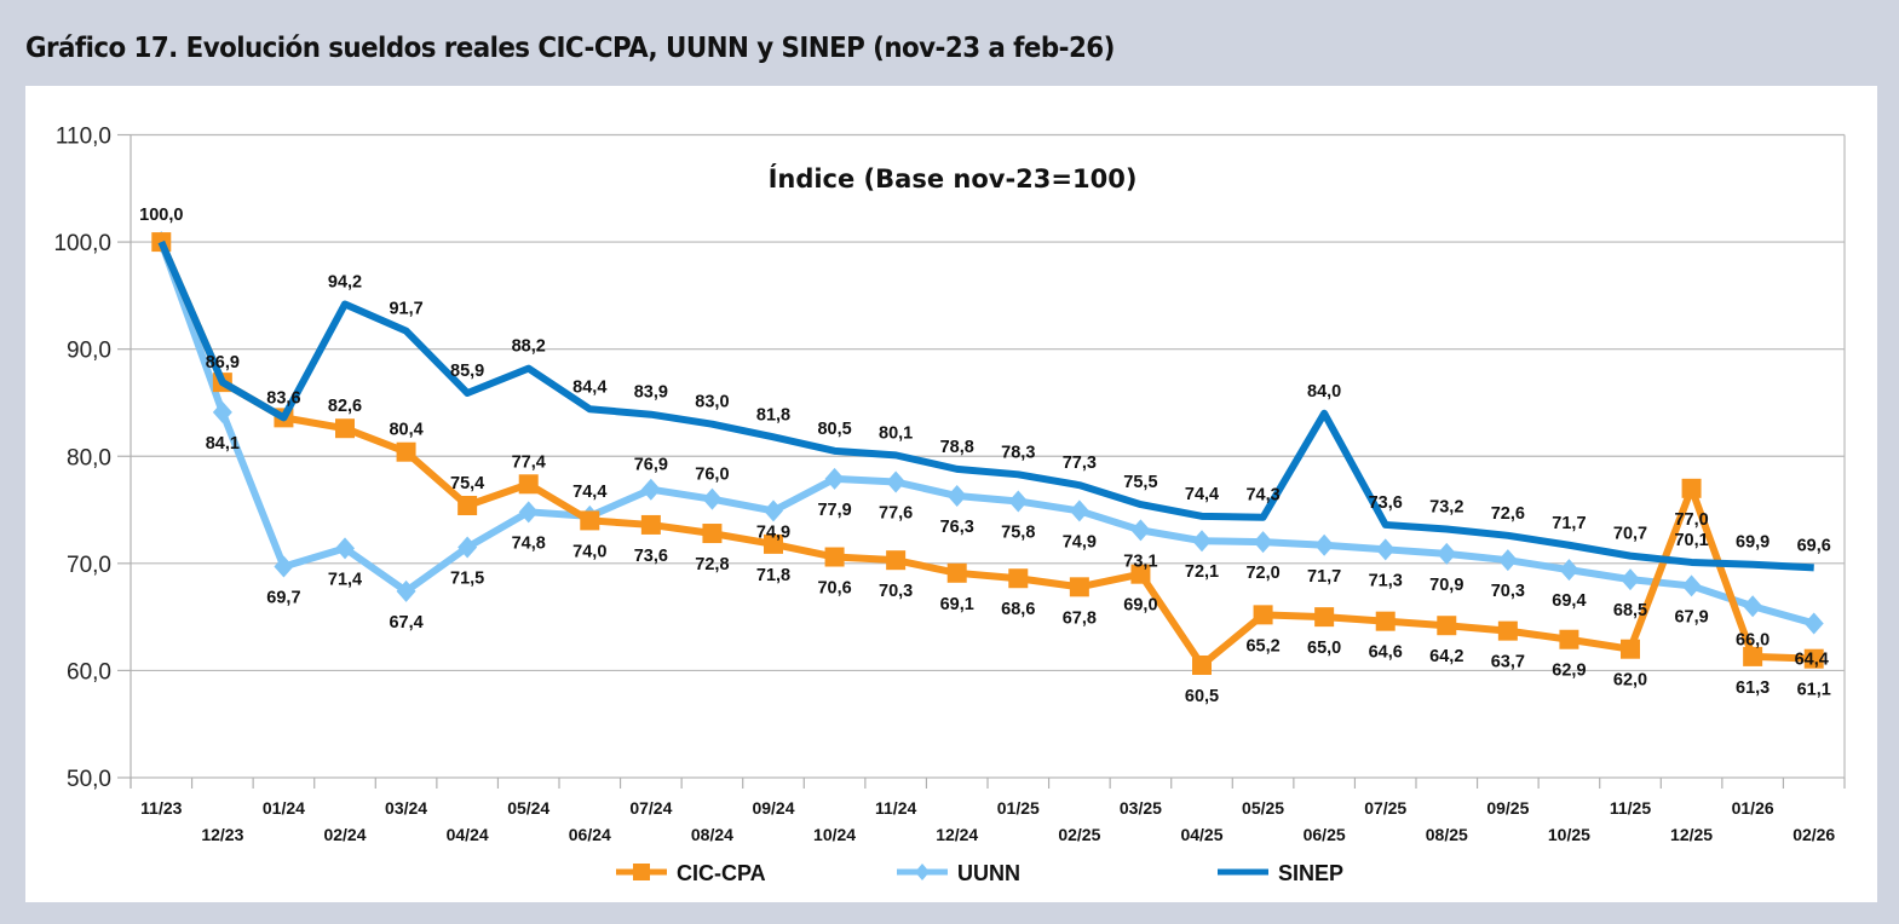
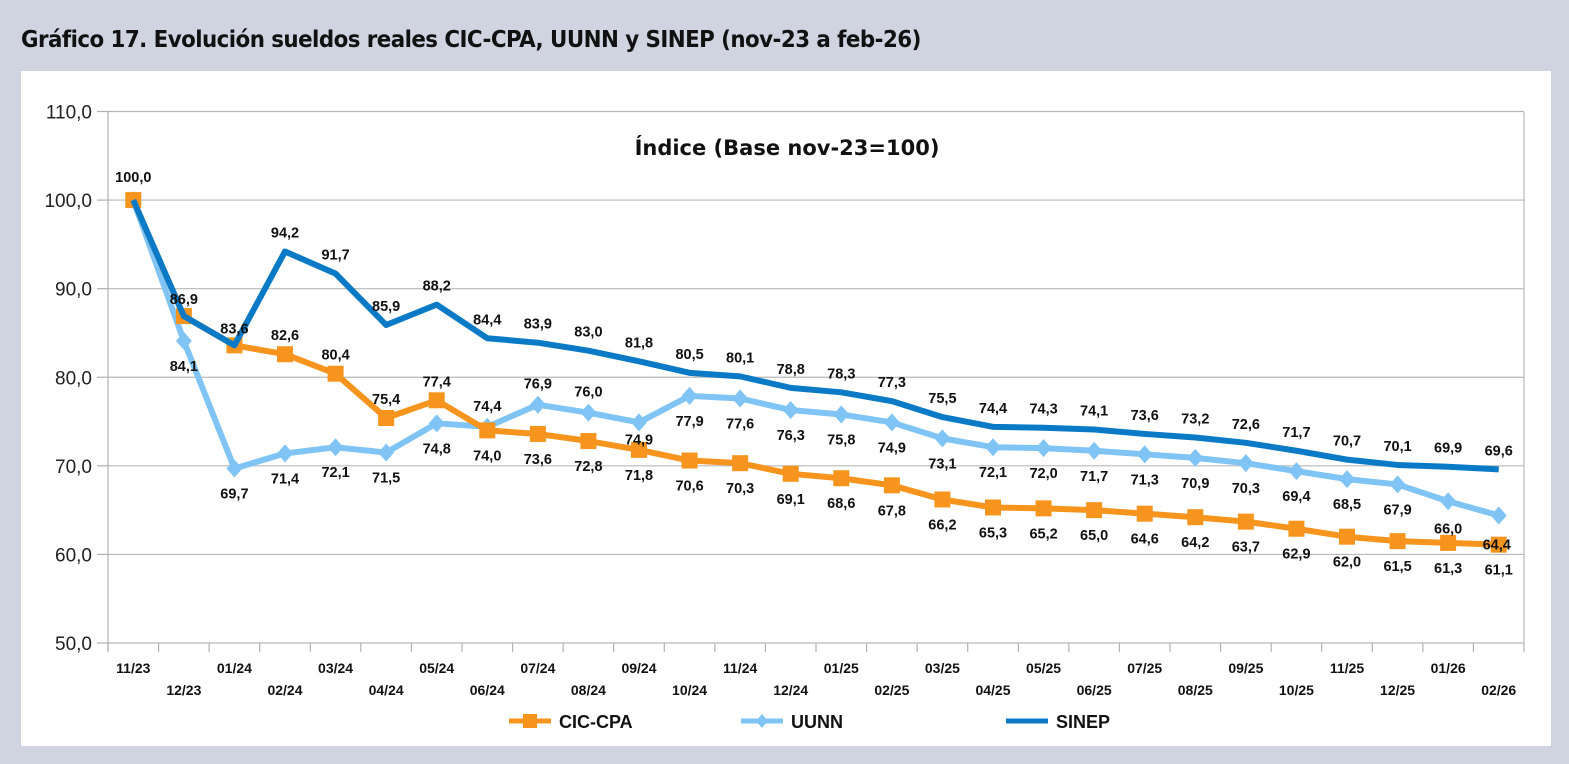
UUNN/03/24: 67,4 -> 72,1
CIC-CPA/03/25: 69,0 -> 66,2
CIC-CPA/04/25: 60,5 -> 65,3
SINEP/06/25: 84,0 -> 74,1
CIC-CPA/12/25: 77,0 -> 61,5
